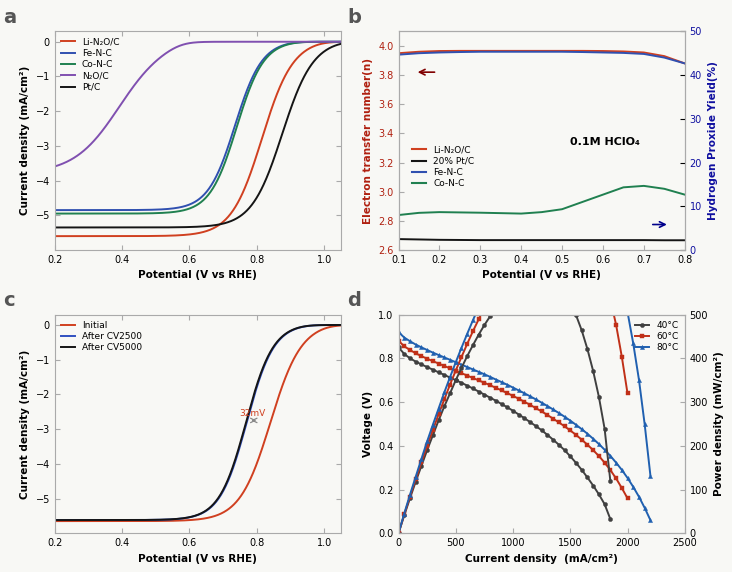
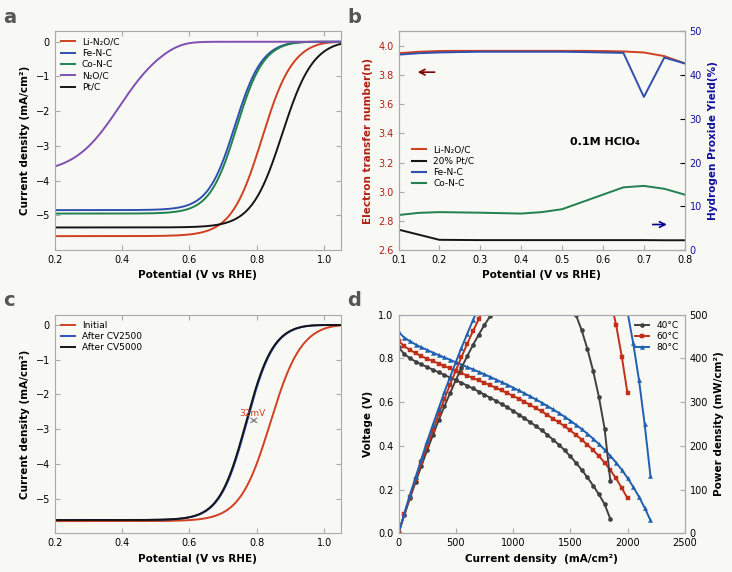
20% Pt/C/0.1: 2.67 -> 2.74
Fe-N-C/0.7: 3.94 -> 3.65
